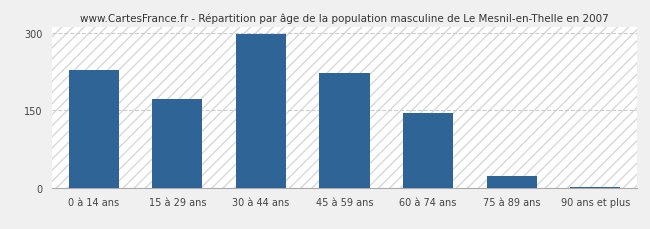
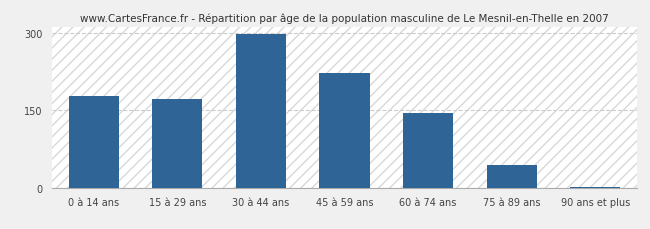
0 à 14 ans: 228 -> 178
75 à 89 ans: 22 -> 44
